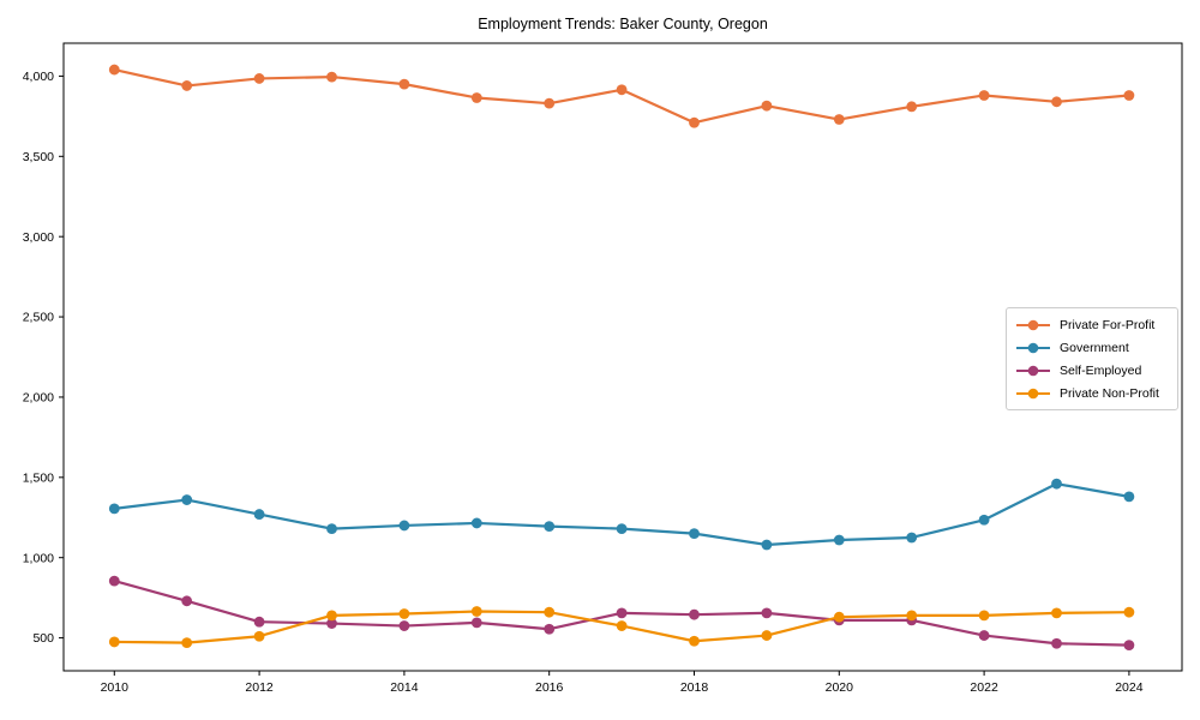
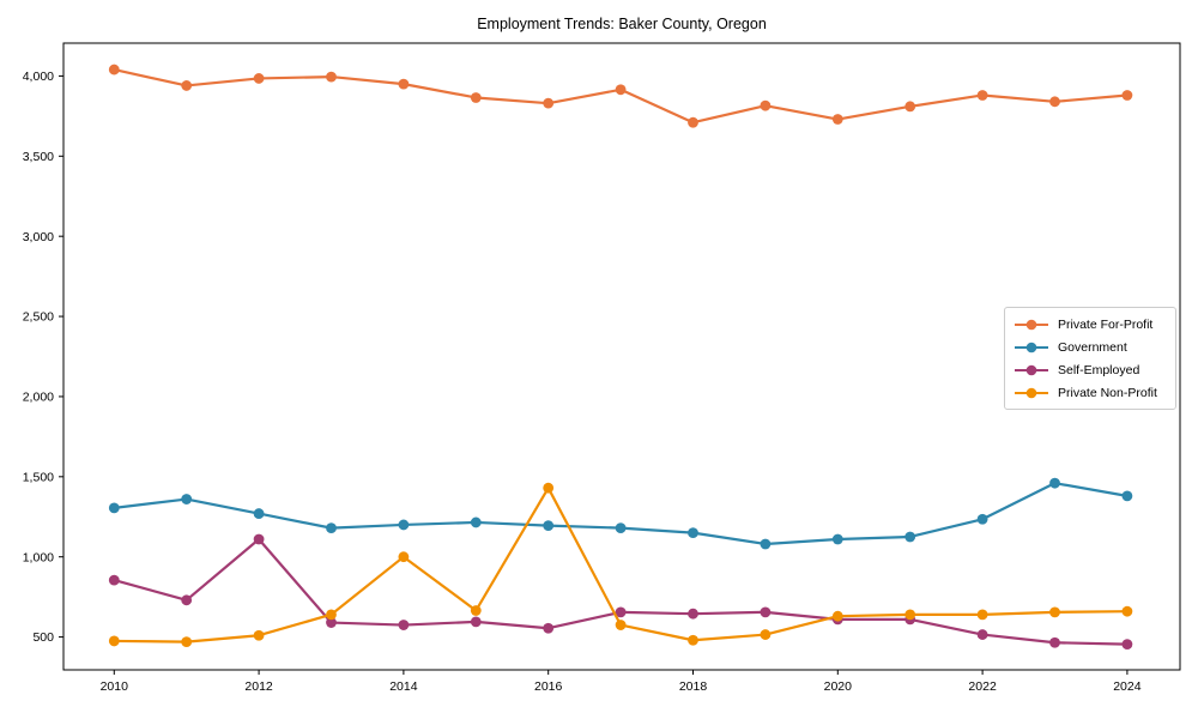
Self-Employed/2012: 600 -> 1110
Private Non-Profit/2014: 650 -> 1000
Private Non-Profit/2016: 660 -> 1430
